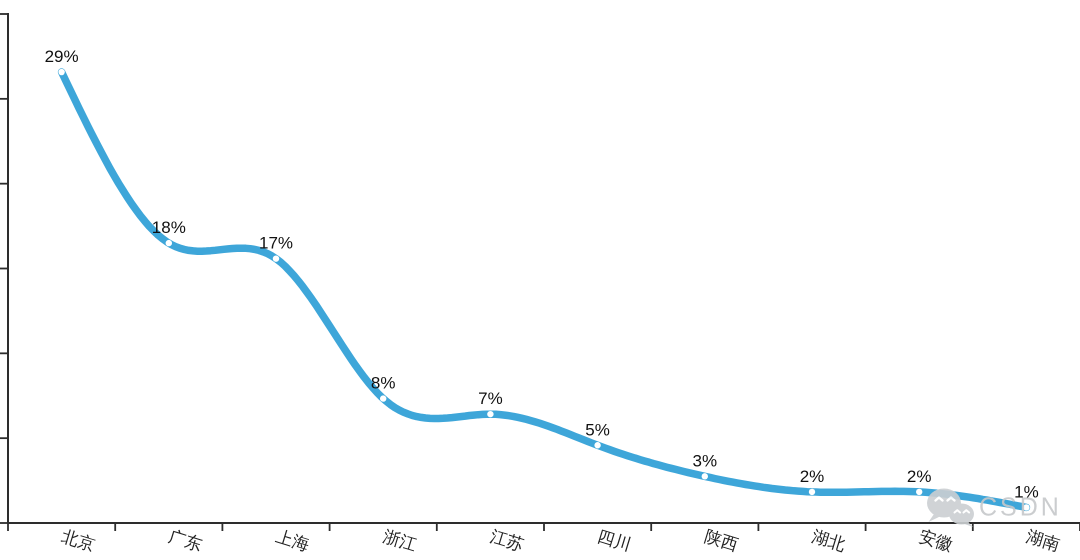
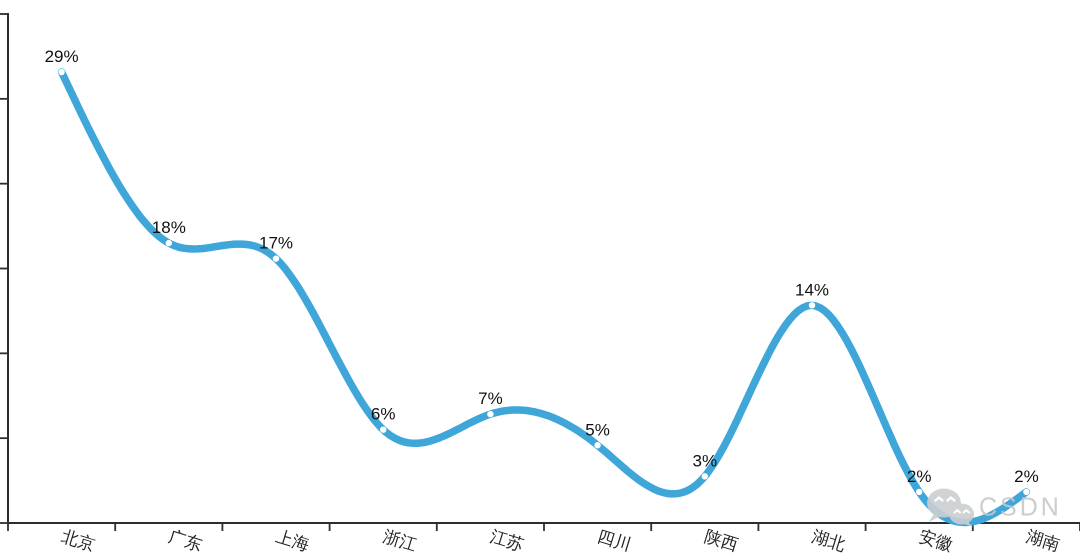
浙江: 8% -> 6%
湖北: 2% -> 14%
湖南: 1% -> 2%
